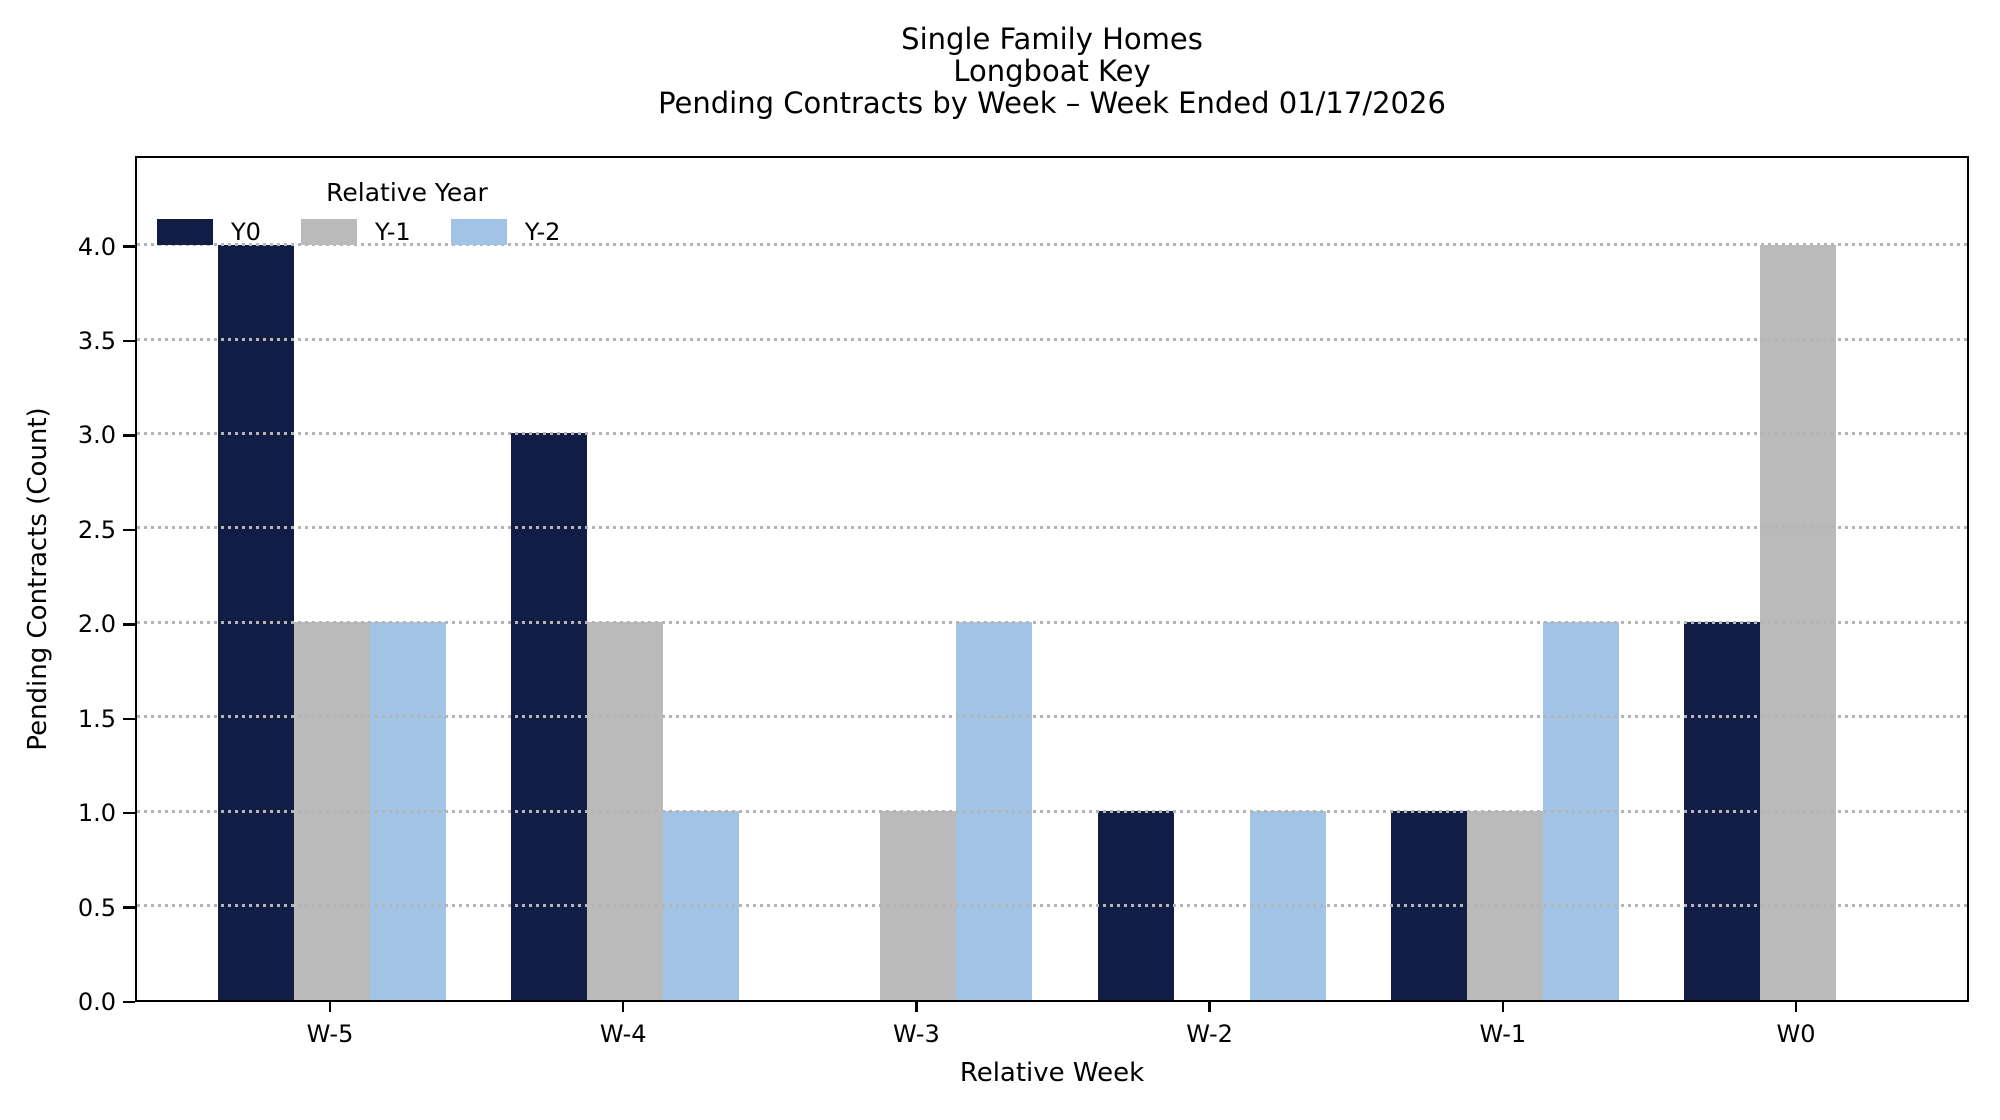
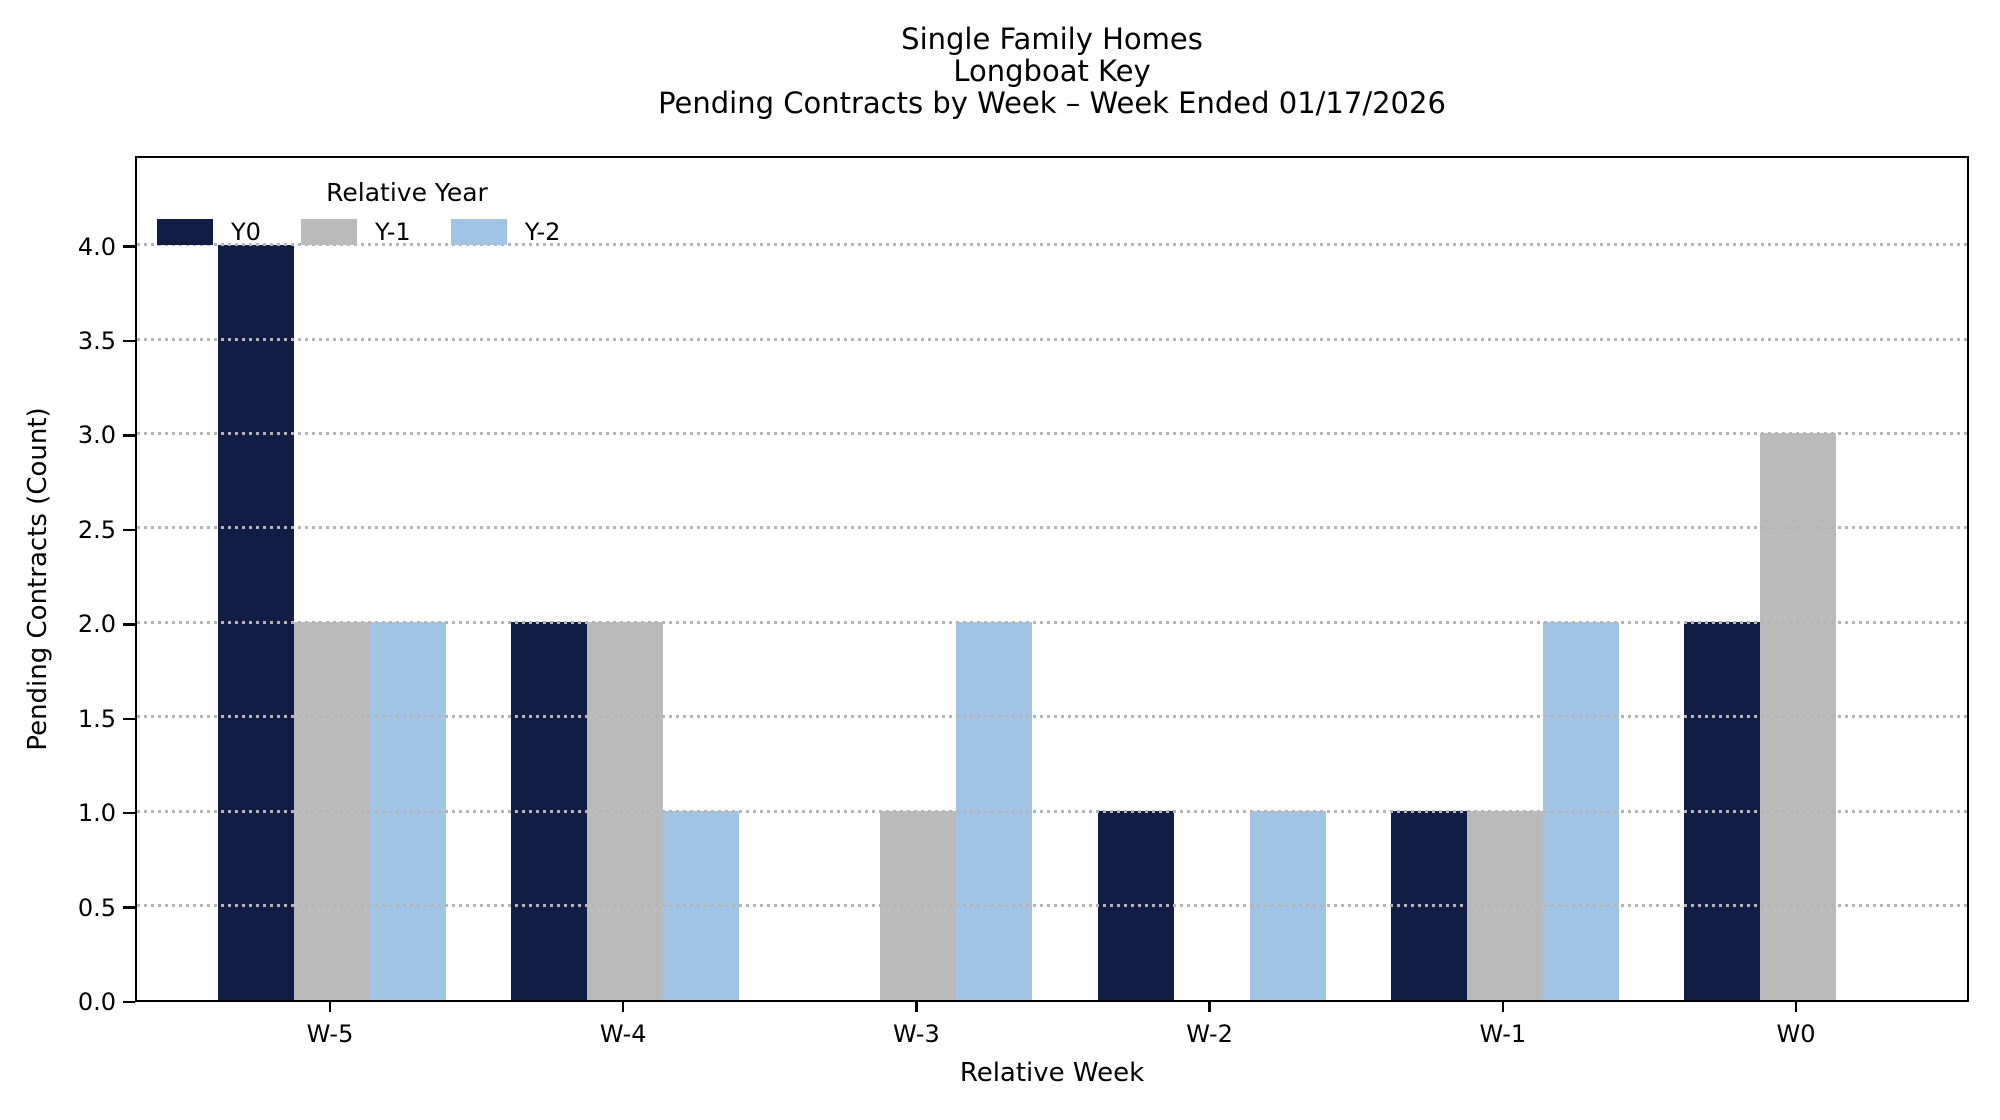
Y0/W-4: 3 -> 2
Y-1/W0: 4 -> 3
